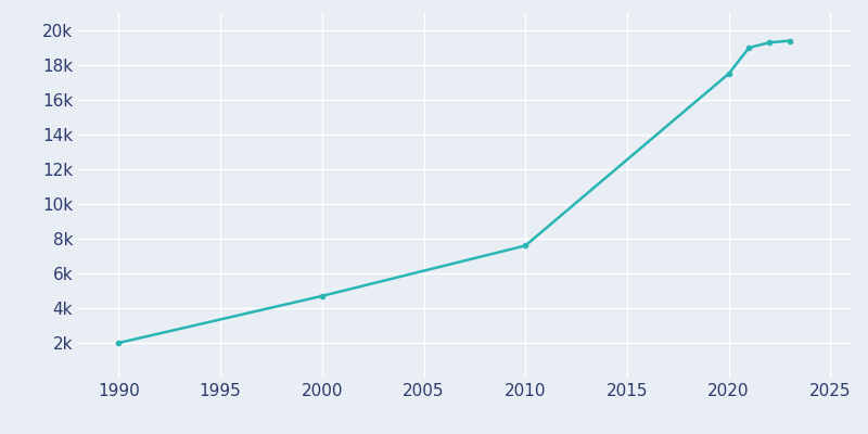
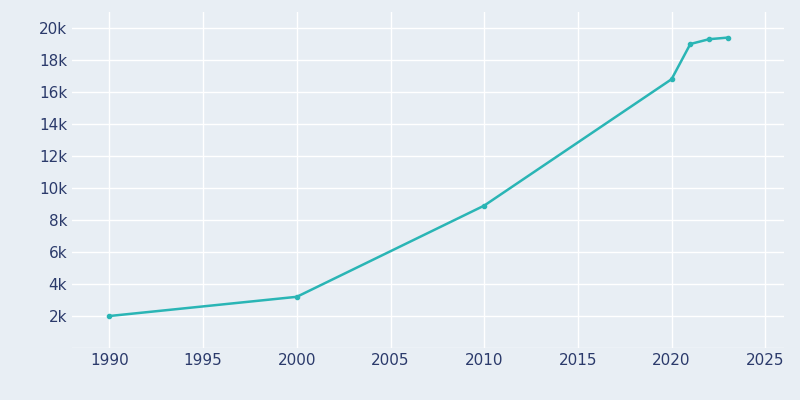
2000: 4.7k -> 3.2k
2010: 7.6k -> 8.9k
2020: 17.5k -> 16.8k
